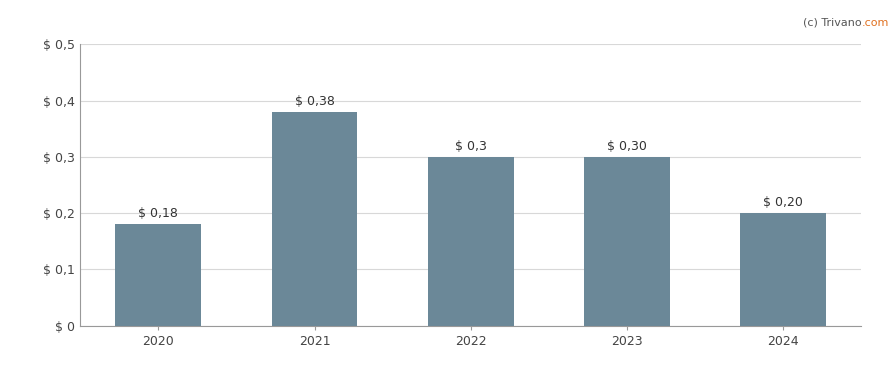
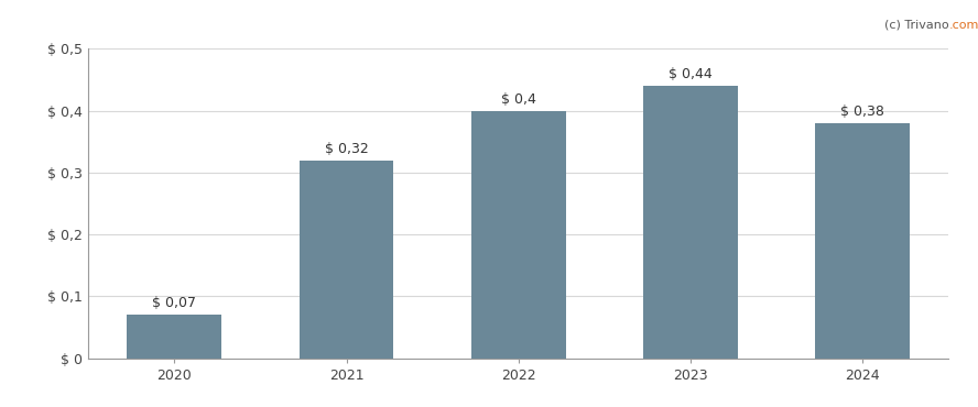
2020: 0,18 -> 0,07
2021: 0,38 -> 0,32
2022: 0,3 -> 0,4
2023: 0,30 -> 0,44
2024: 0,20 -> 0,38
